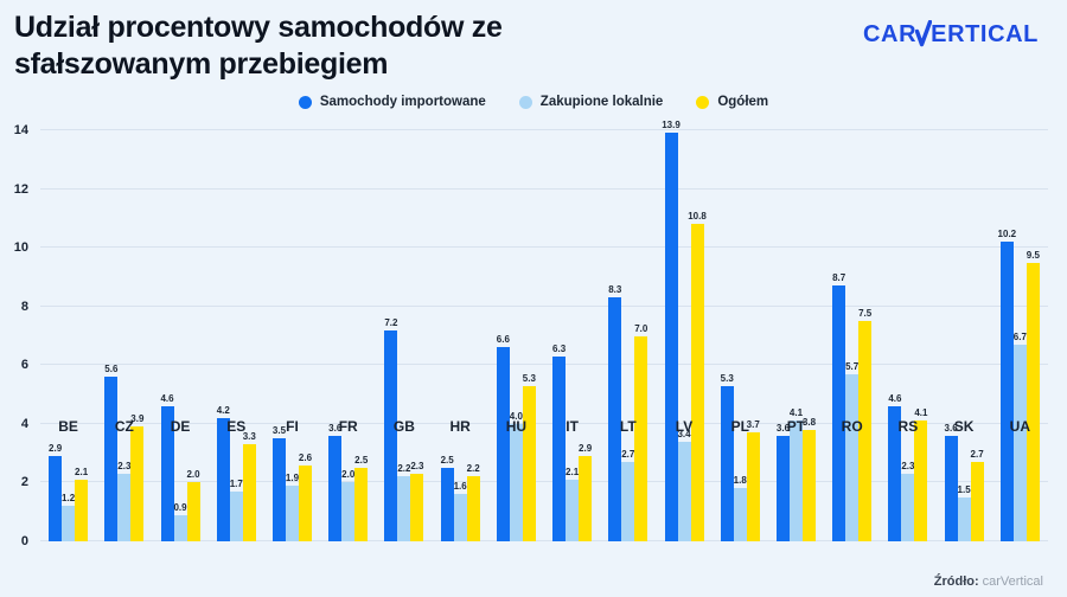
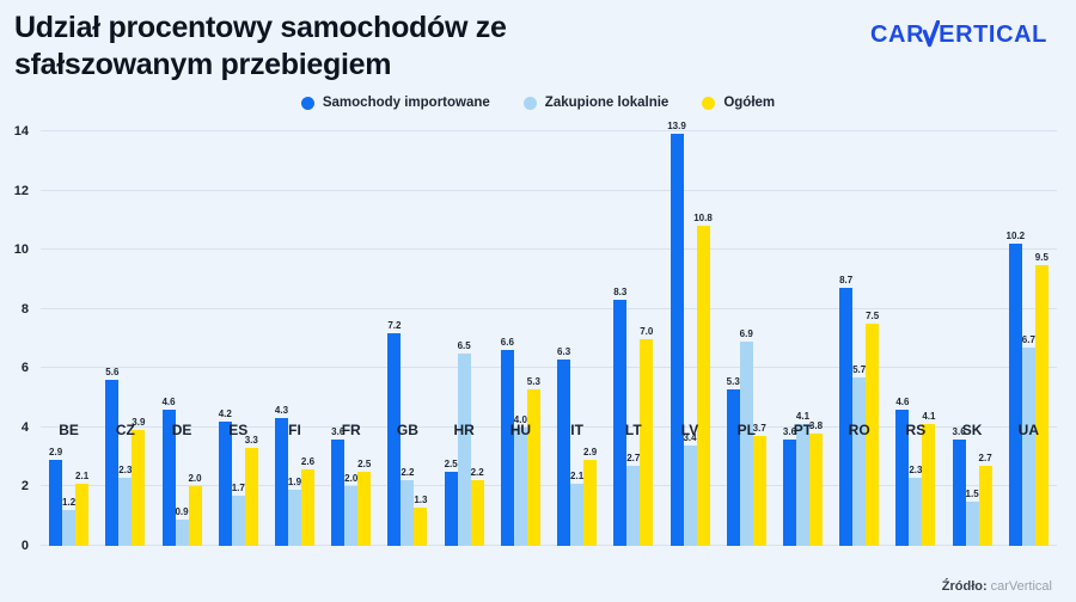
Samochody importowane/FI: 3.5 -> 4.3
Ogółem/GB: 2.3 -> 1.3
Zakupione lokalnie/HR: 1.6 -> 6.5
Zakupione lokalnie/PL: 1.8 -> 6.9
